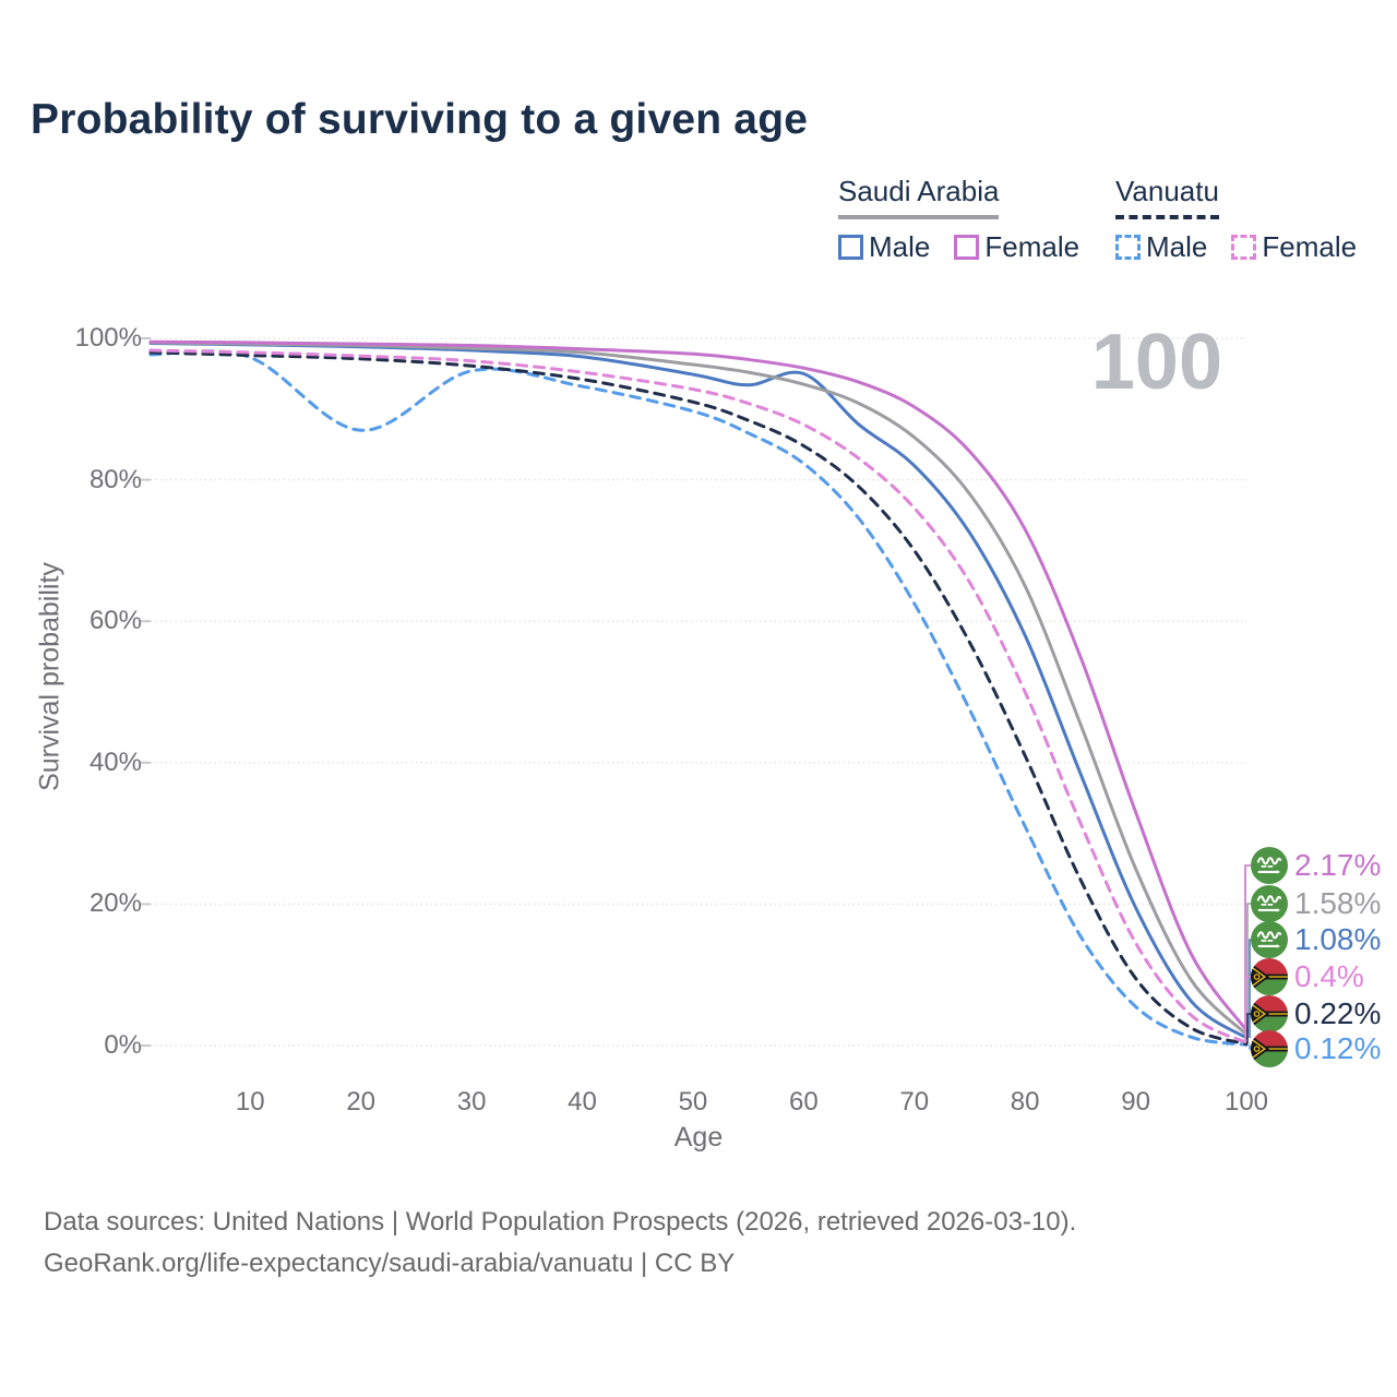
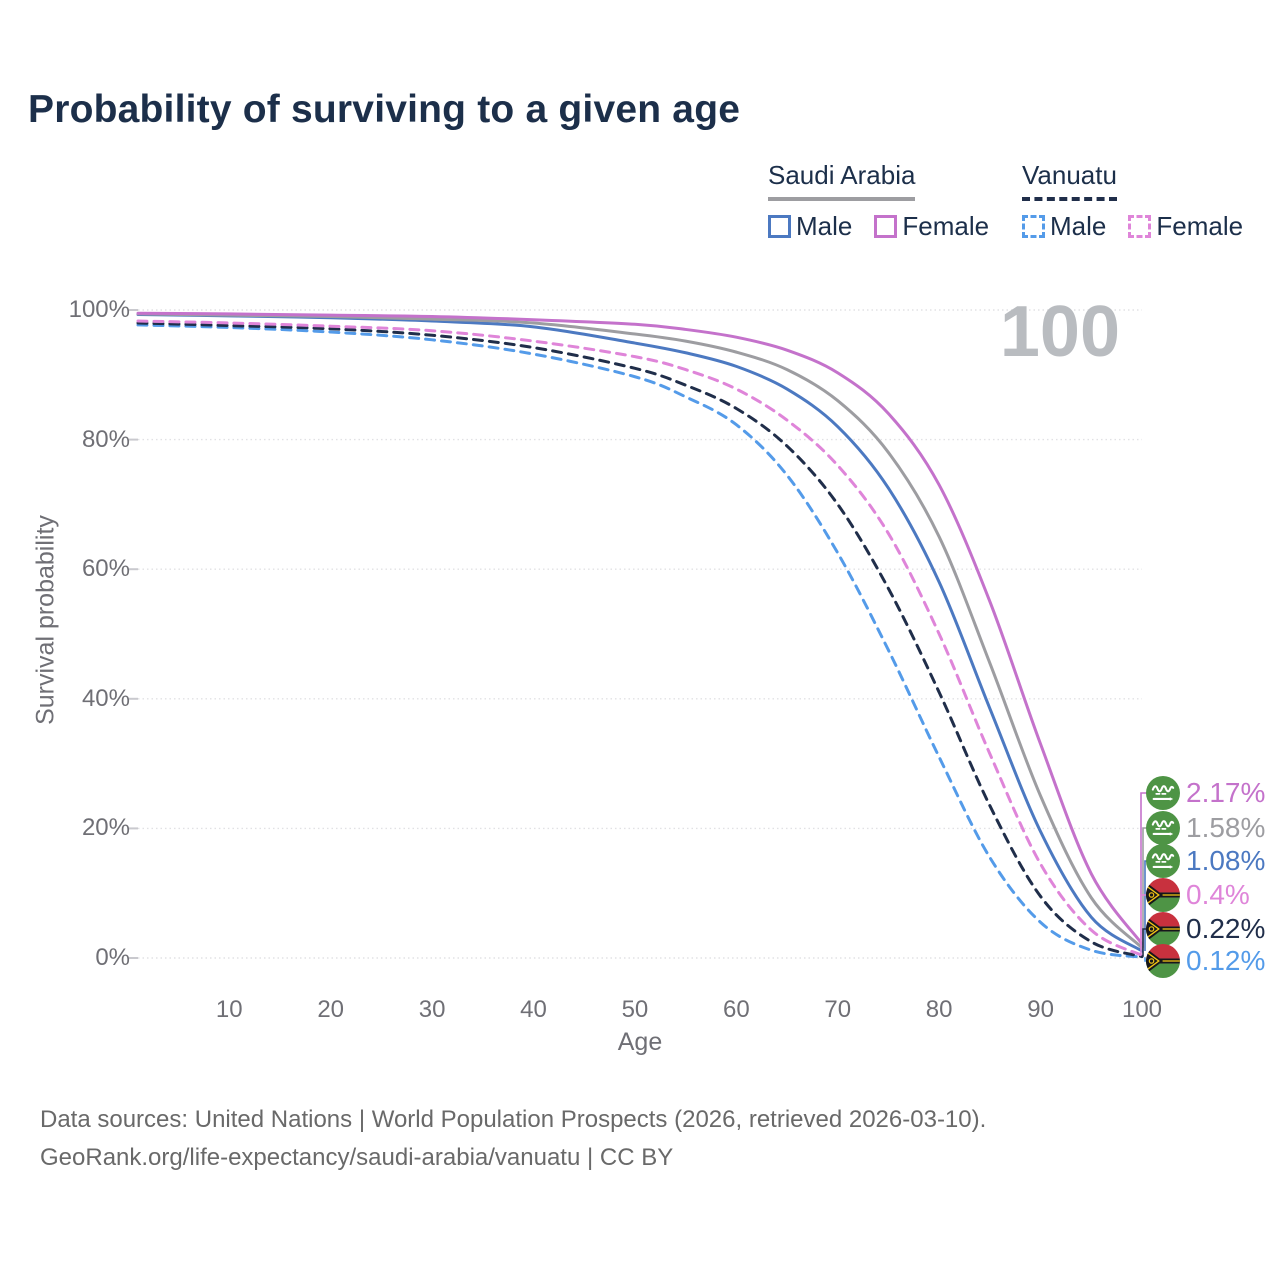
Vanuatu Male/20: 87% -> 97%
Saudi Arabia Male/60: 95% -> 91%
